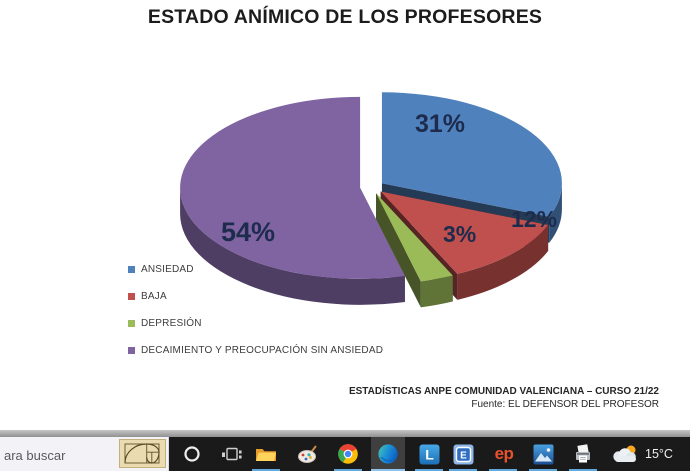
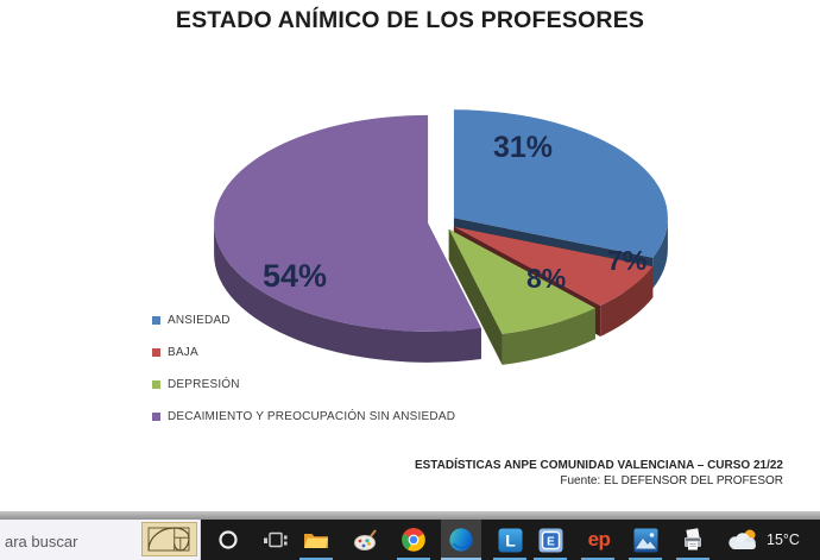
BAJA: 12% -> 7%
DEPRESIÓN: 3% -> 8%
